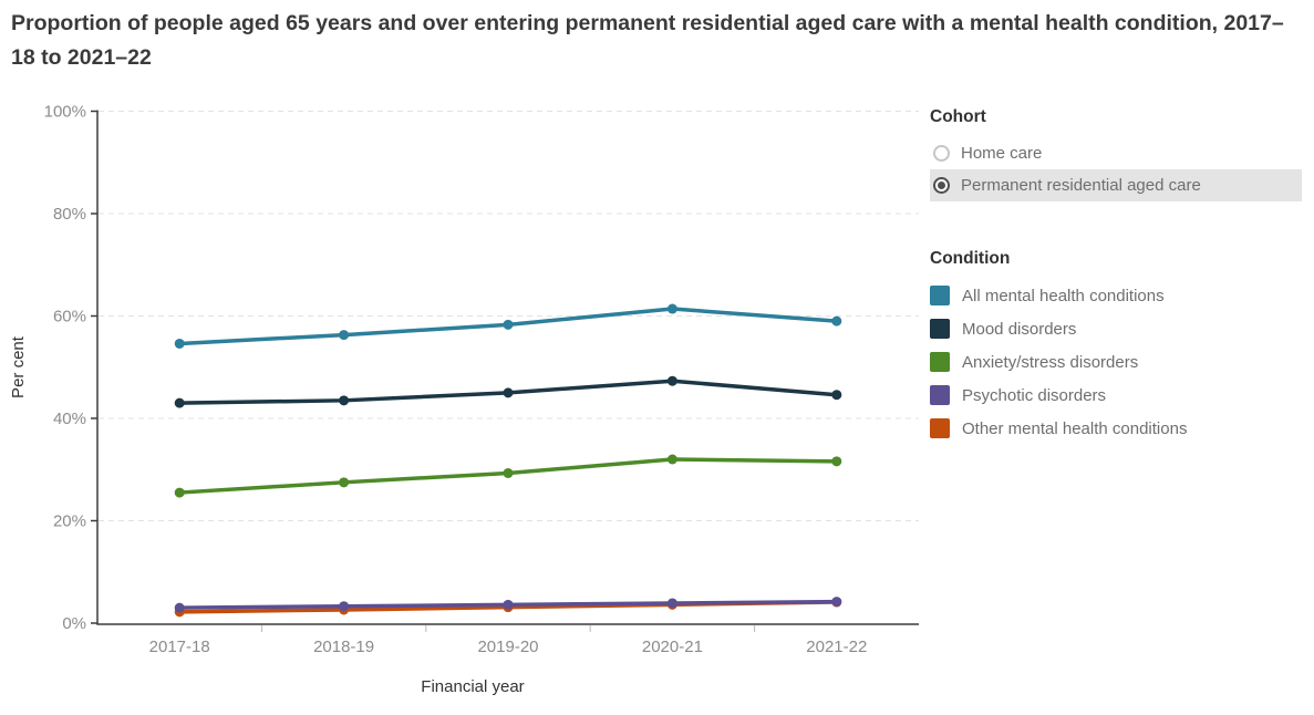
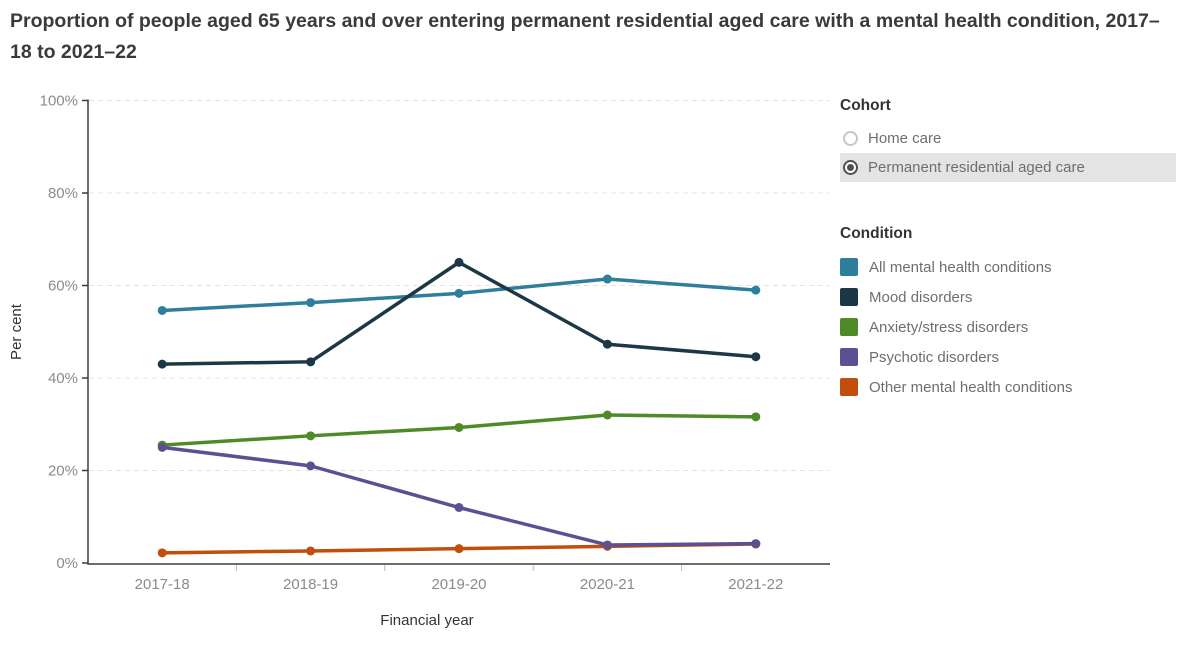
Psychotic disorders/2017-18: 3% -> 25%
Psychotic disorders/2018-19: 3% -> 21%
Mood disorders/2019-20: 45% -> 65%
Psychotic disorders/2019-20: 4% -> 12%
